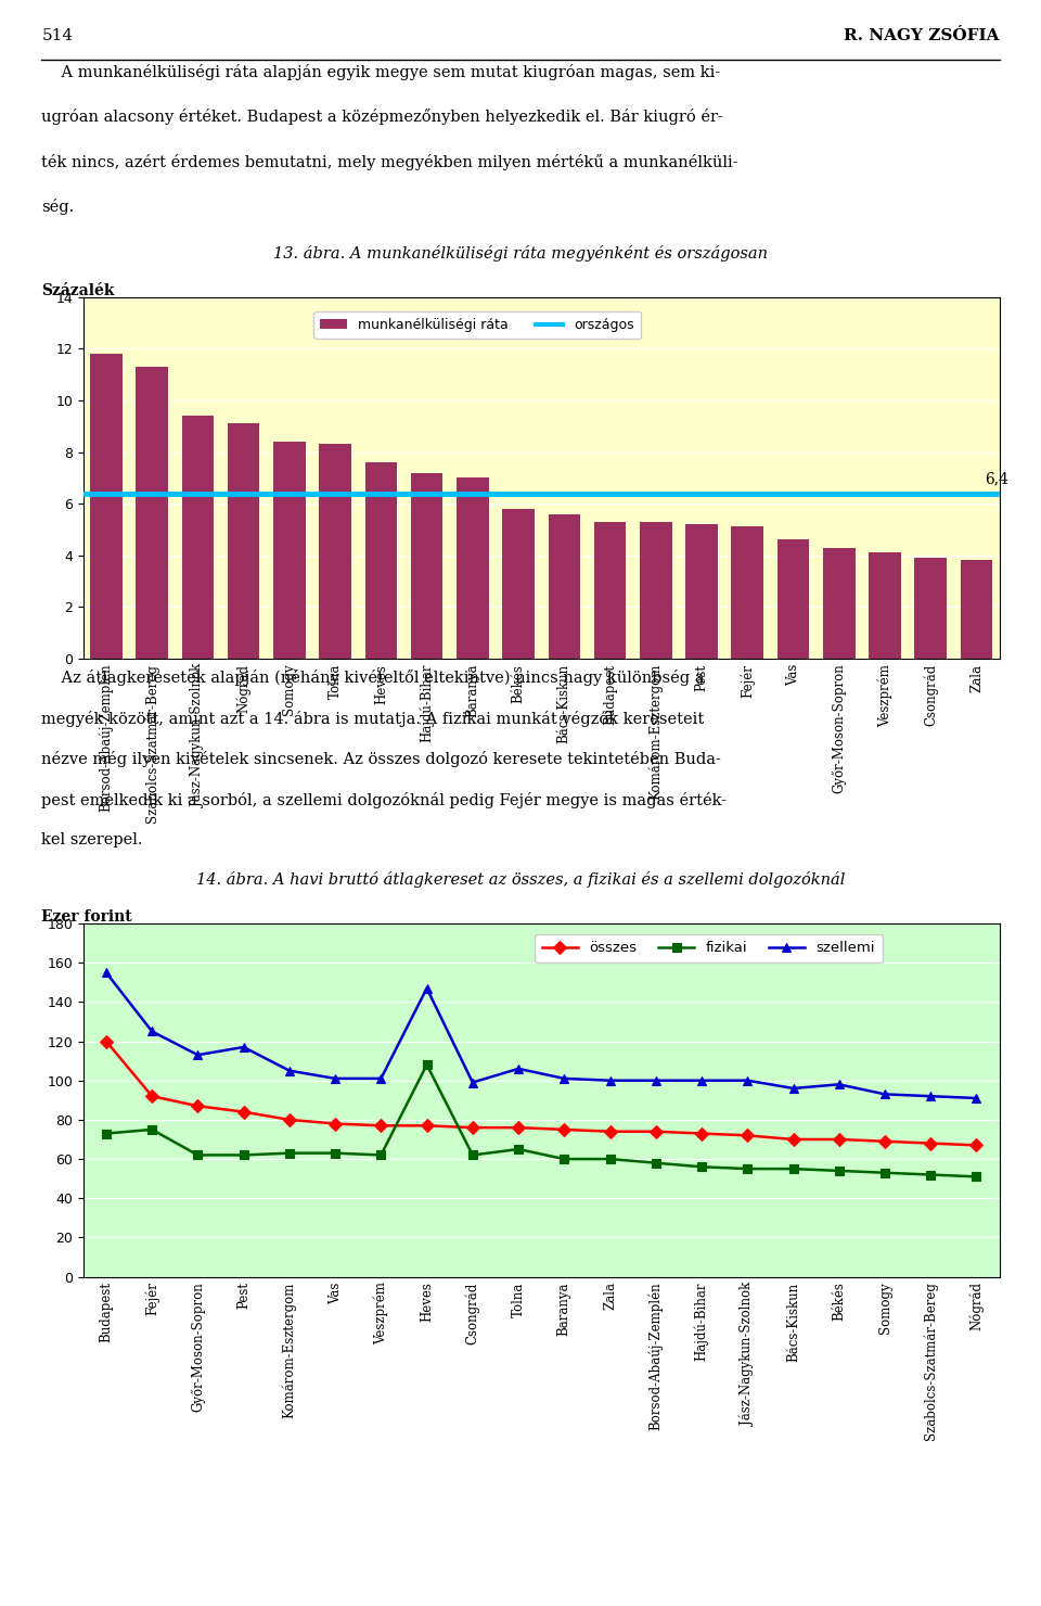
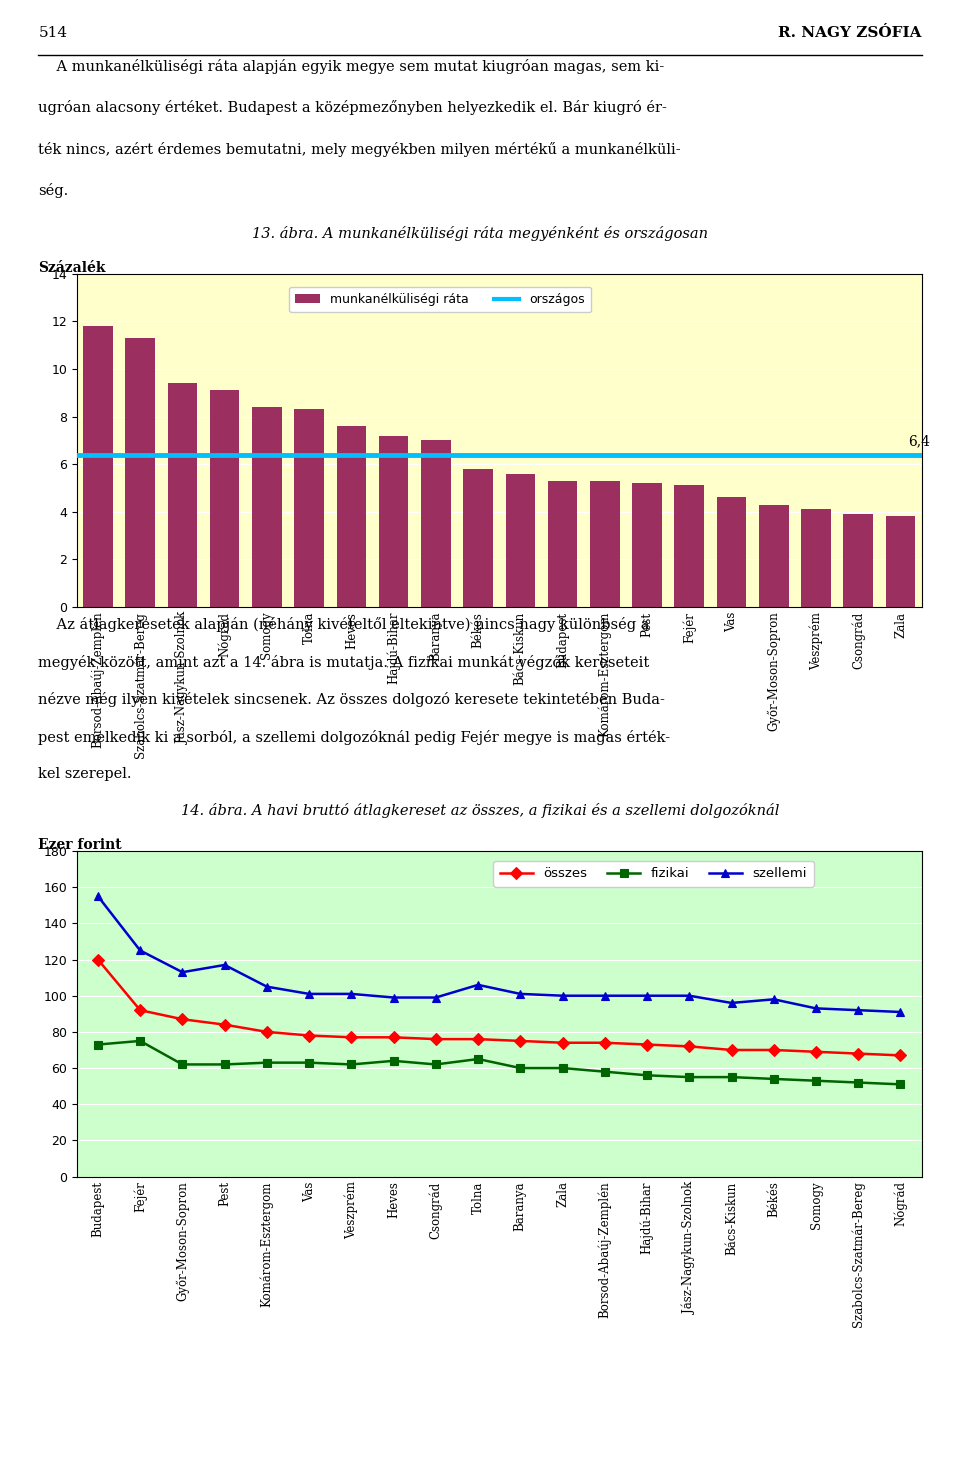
fizikai/Heves: 108 -> 64
szellemi/Heves: 147 -> 99
